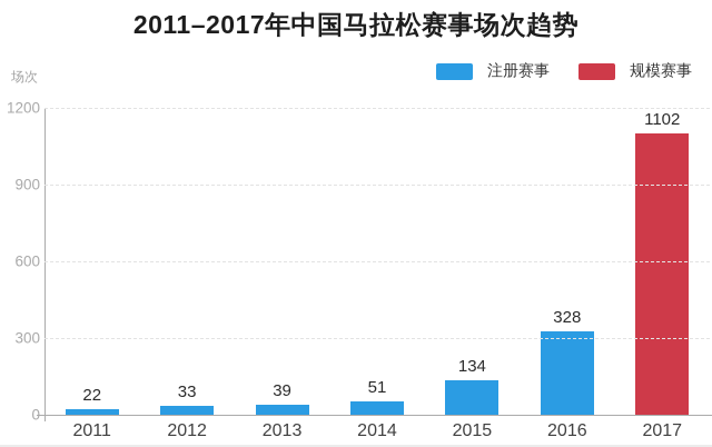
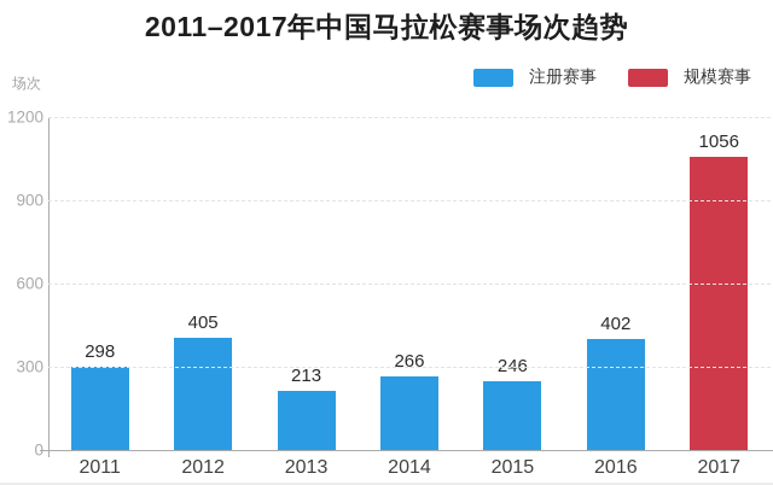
2011: 22 -> 298
2012: 33 -> 405
2013: 39 -> 213
2014: 51 -> 266
2015: 134 -> 246
2016: 328 -> 402
2017: 1102 -> 1056
